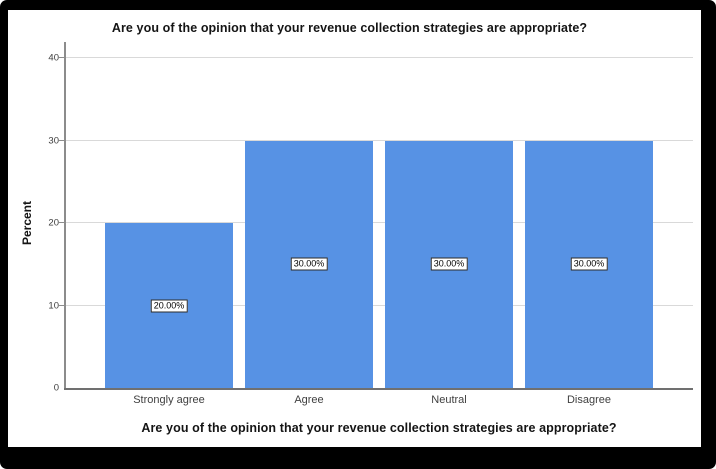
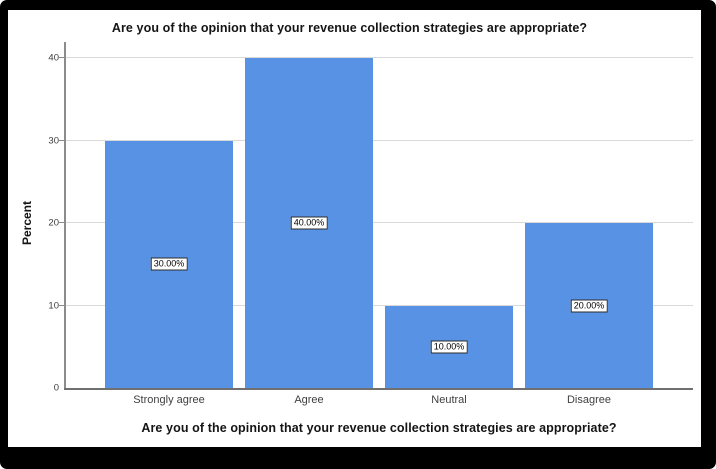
Strongly agree: 20.00% -> 30.00%
Agree: 30.00% -> 40.00%
Neutral: 30.00% -> 10.00%
Disagree: 30.00% -> 20.00%
